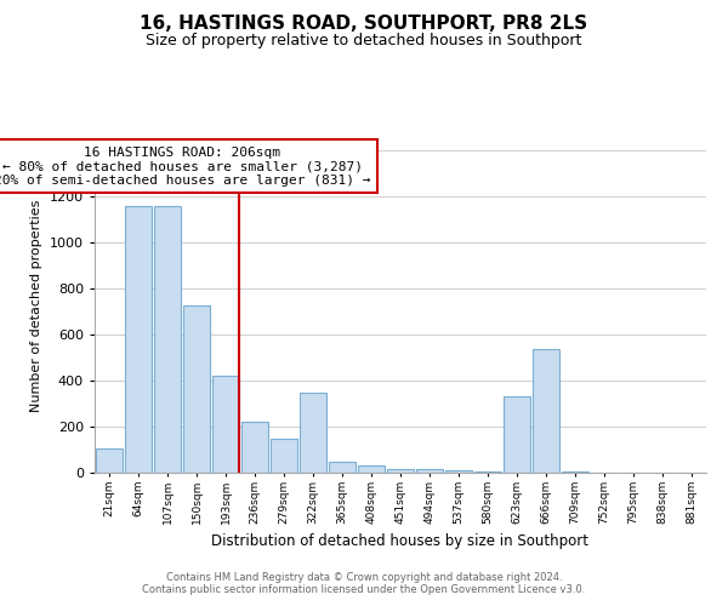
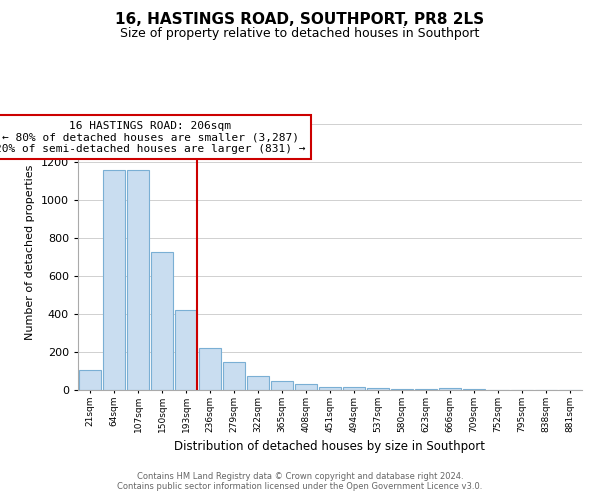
322sqm: 350 -> 80
623sqm: 330 -> 0
666sqm: 540 -> 10
